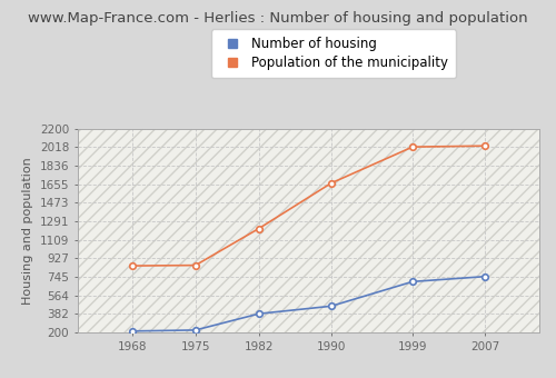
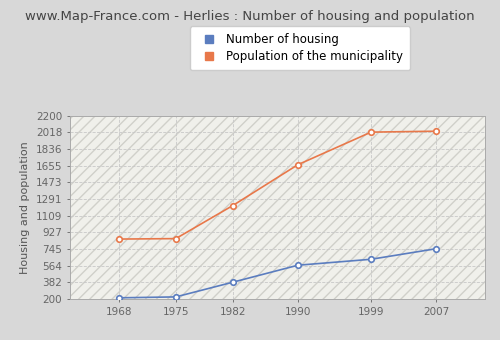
Number of housing/1990: 460 -> 570
Number of housing/1999: 700 -> 640
